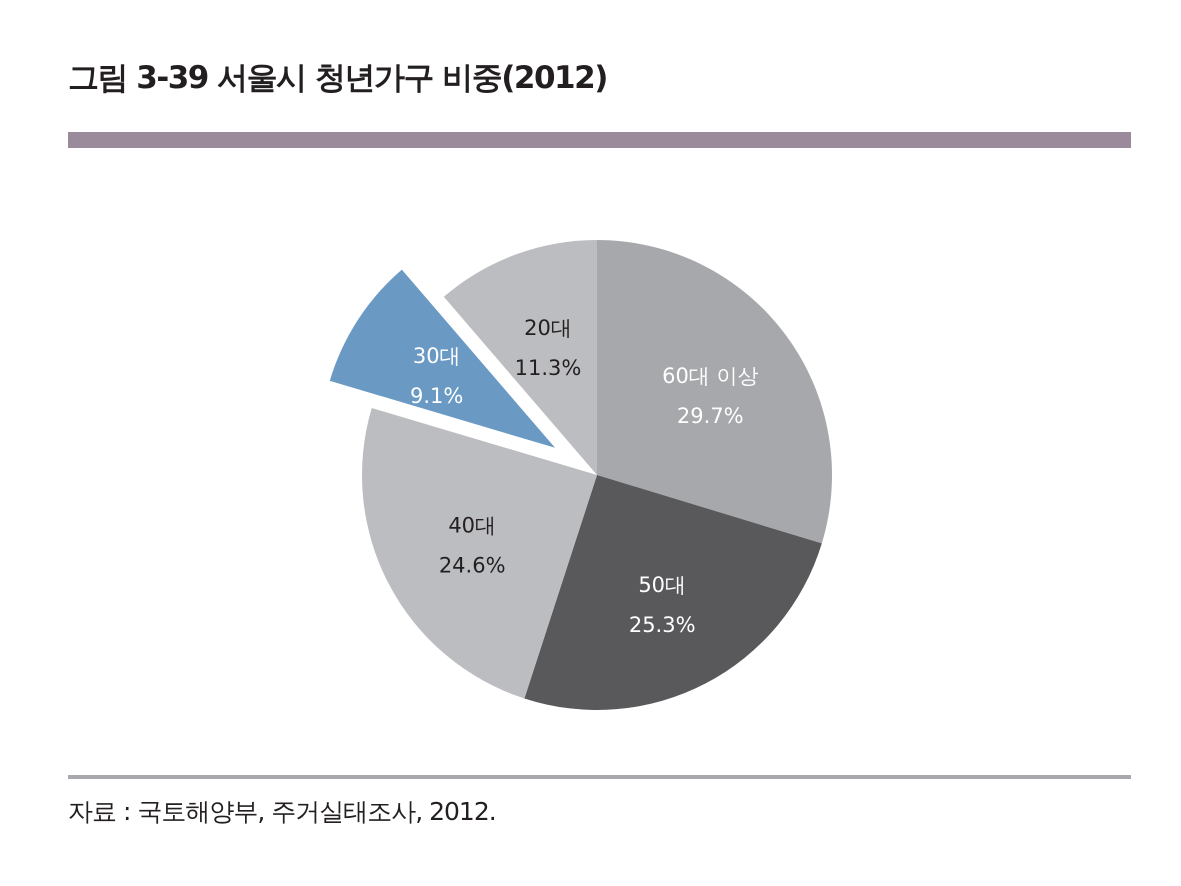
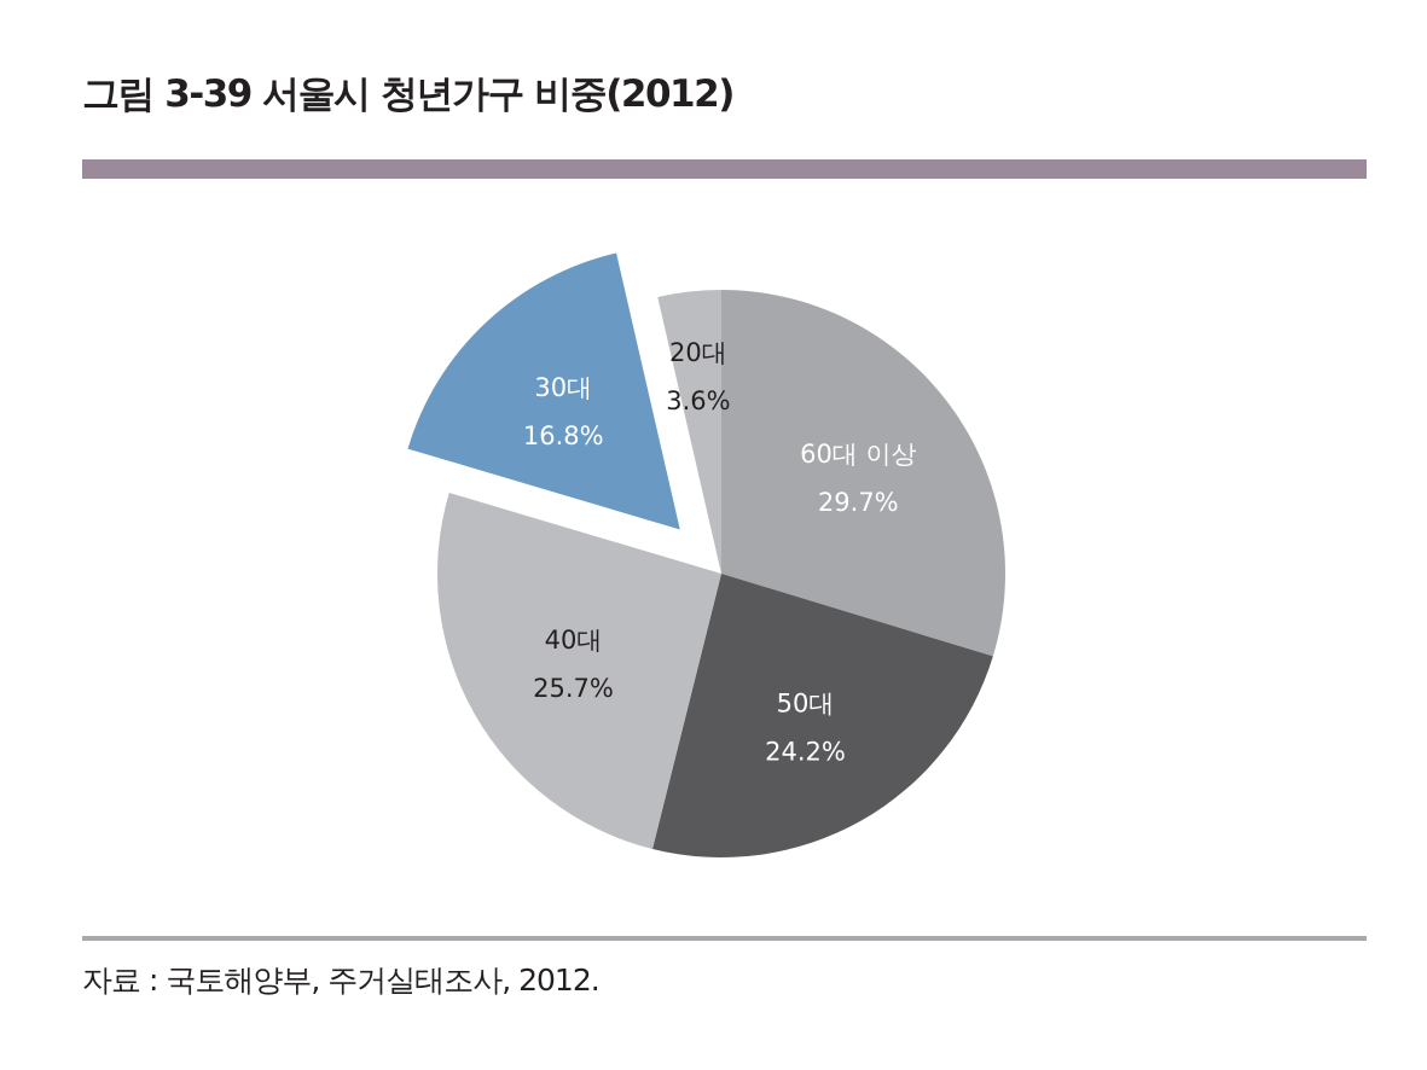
50대: 25.3% -> 24.2%
40대: 24.6% -> 25.7%
30대: 9.1% -> 16.8%
20대: 11.3% -> 3.6%
